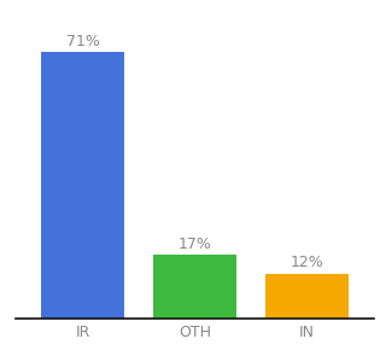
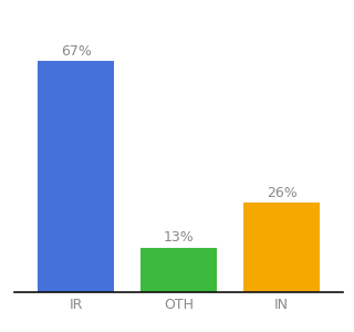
IR: 71% -> 67%
OTH: 17% -> 13%
IN: 12% -> 26%
